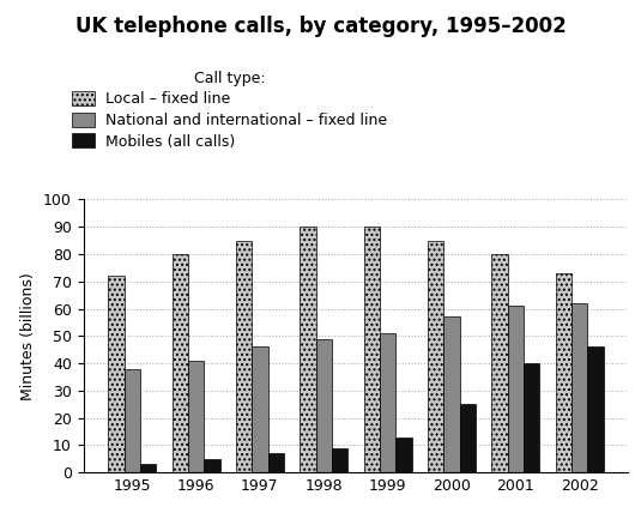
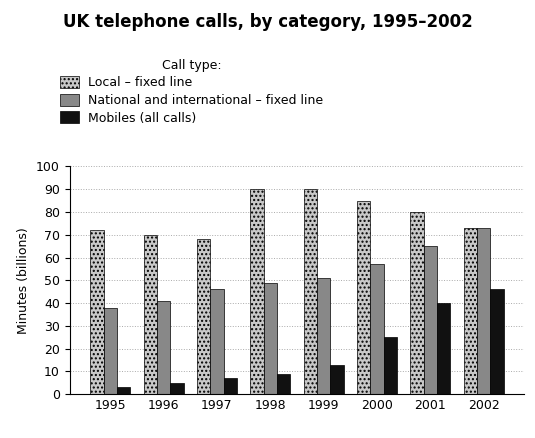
Local – fixed line/1996: 80 -> 70
Local – fixed line/1997: 85 -> 68
National and international – fixed line/2001: 61 -> 65
National and international – fixed line/2002: 62 -> 73
